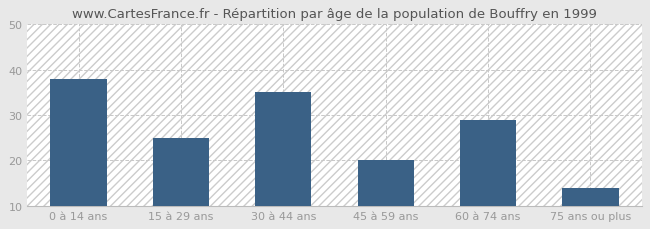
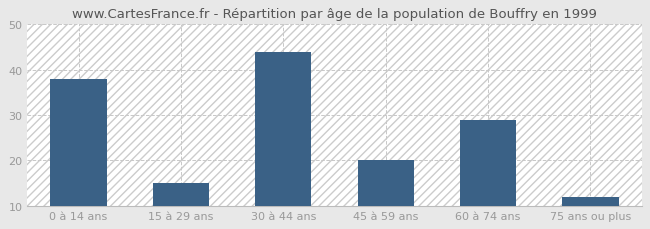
15 à 29 ans: 25 -> 15
30 à 44 ans: 35 -> 44
75 ans ou plus: 14 -> 12
